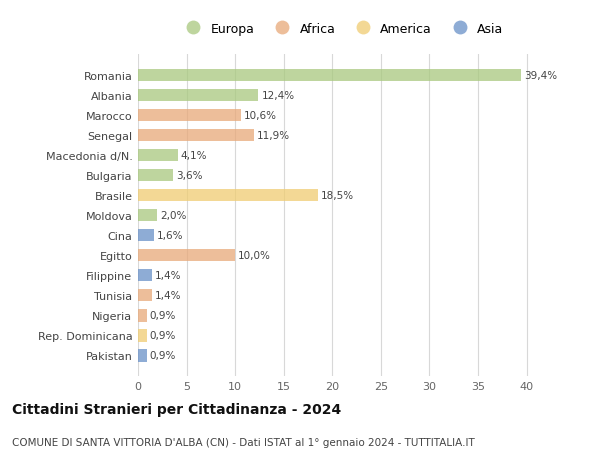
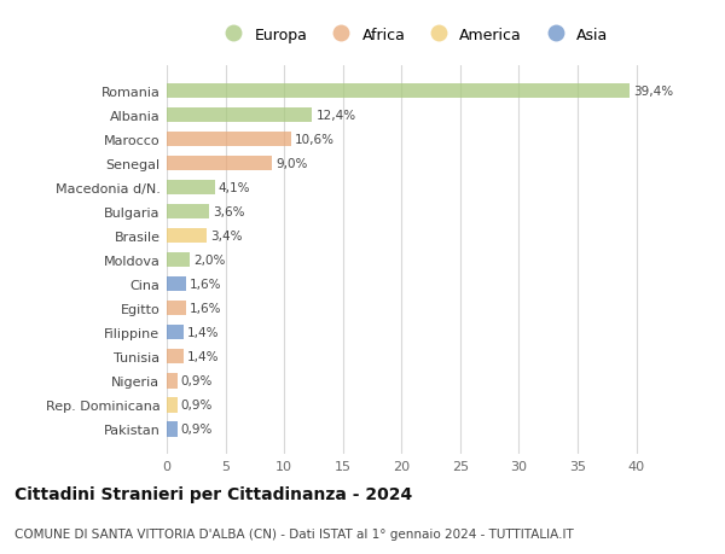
Senegal: 11,9% -> 9,0%
Brasile: 18,5% -> 3,4%
Egitto: 10,0% -> 1,6%
